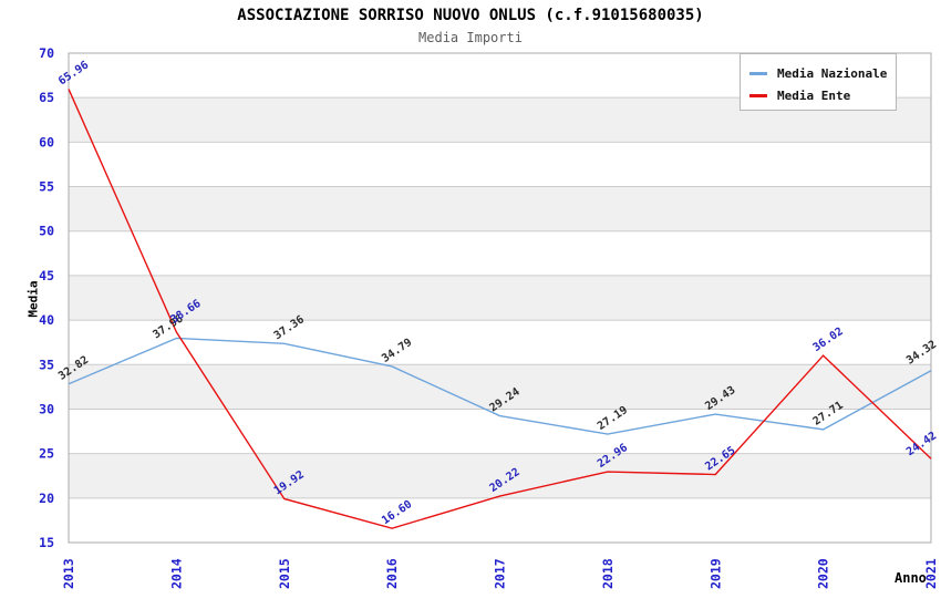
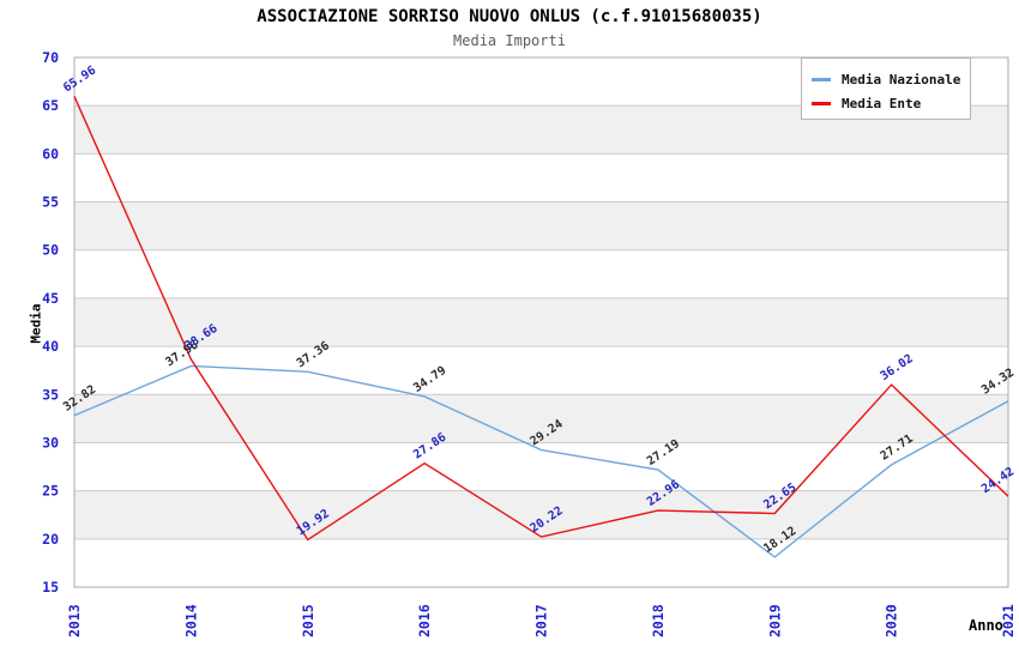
Media Ente/2016: 16.60 -> 27.86
Media Nazionale/2019: 29.43 -> 18.12
